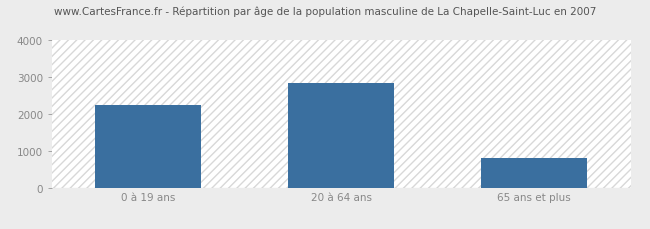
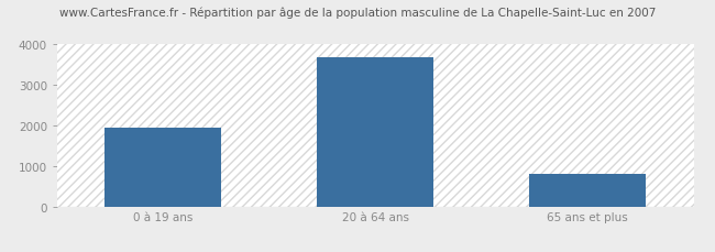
0 à 19 ans: 2250 -> 1950
20 à 64 ans: 2850 -> 3680
